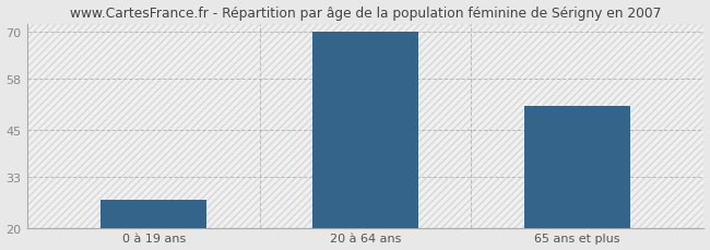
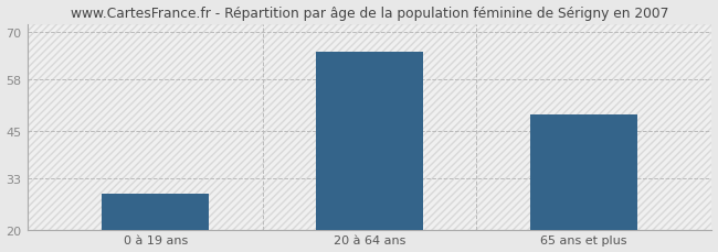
0 à 19 ans: 27 -> 29
20 à 64 ans: 70 -> 65
65 ans et plus: 51 -> 49
